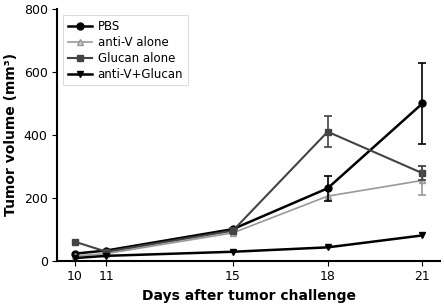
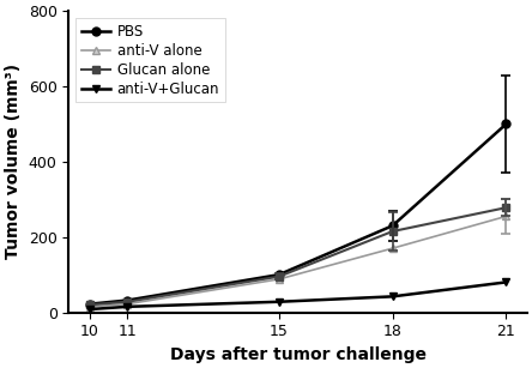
Glucan alone/10: 60 -> 20
anti-V alone/18: 205 -> 170
Glucan alone/18: 410 -> 215
